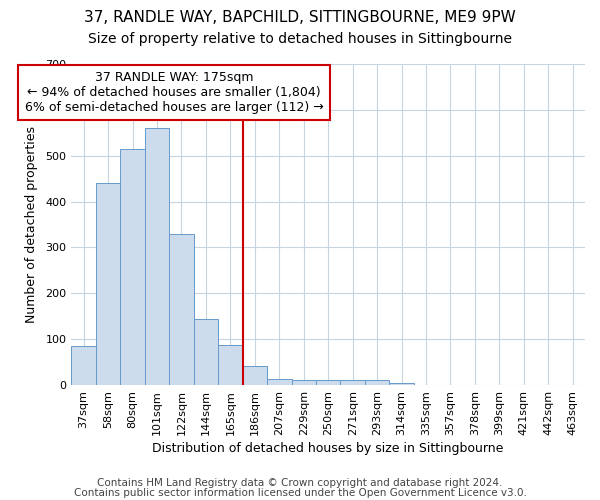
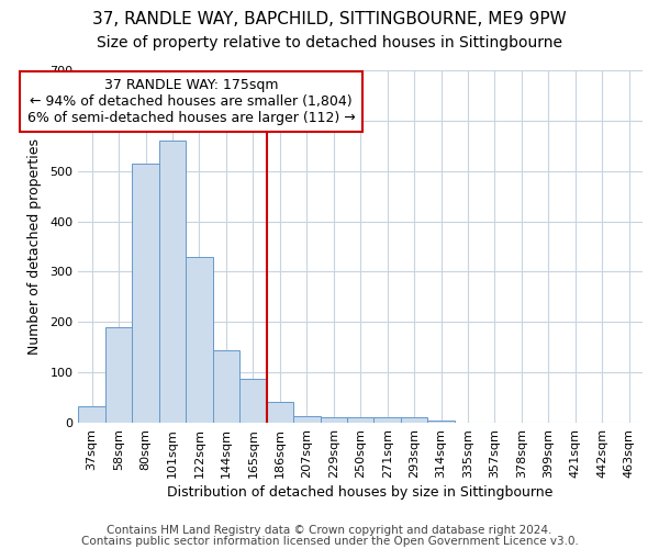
37sqm: 85 -> 32
58sqm: 440 -> 190
